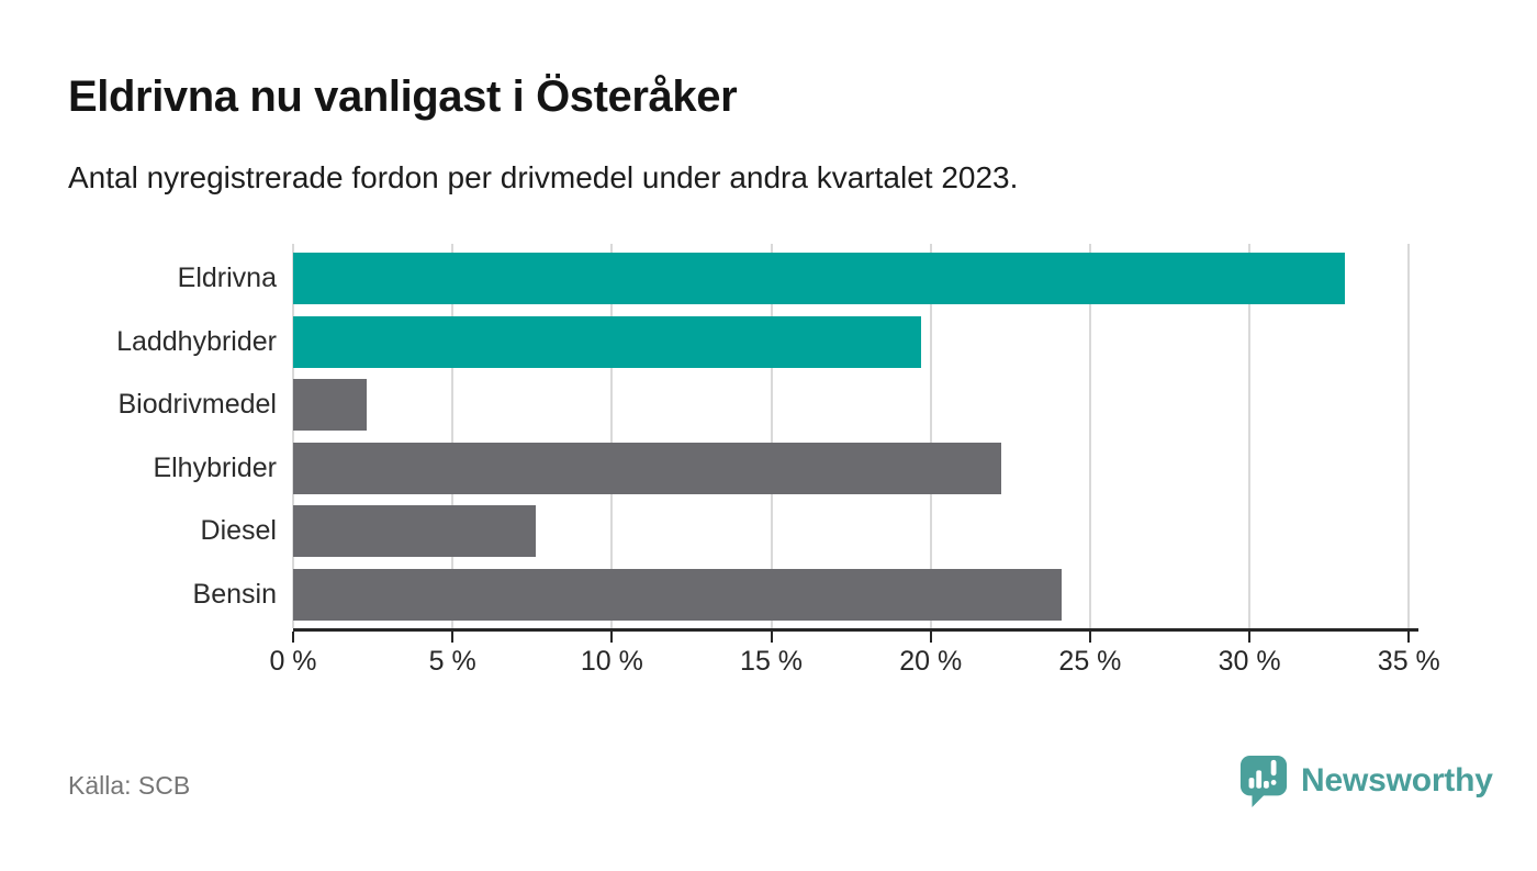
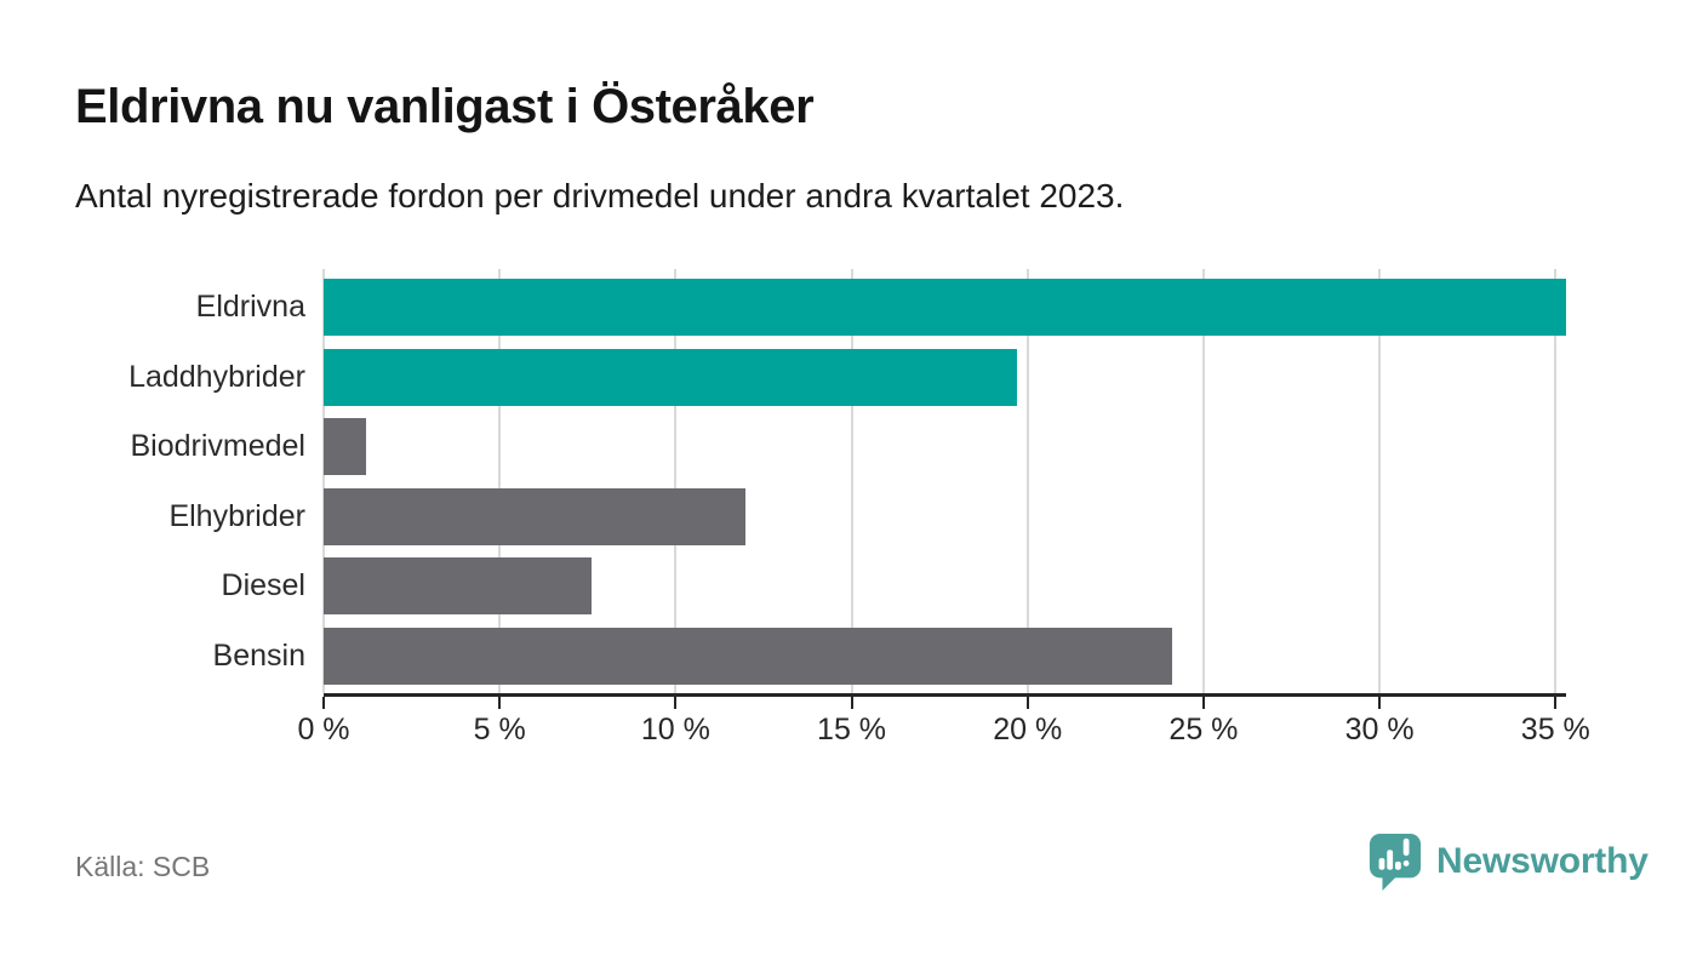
Eldrivna: 33.0% -> 35.3%
Biodrivmedel: 2.3% -> 1.2%
Elhybrider: 22.2% -> 12.0%
